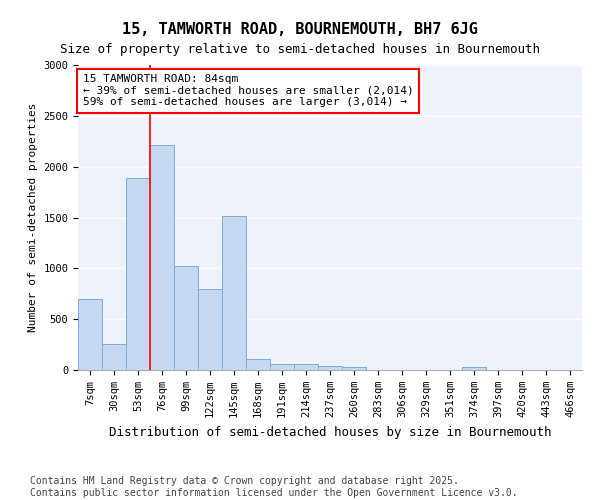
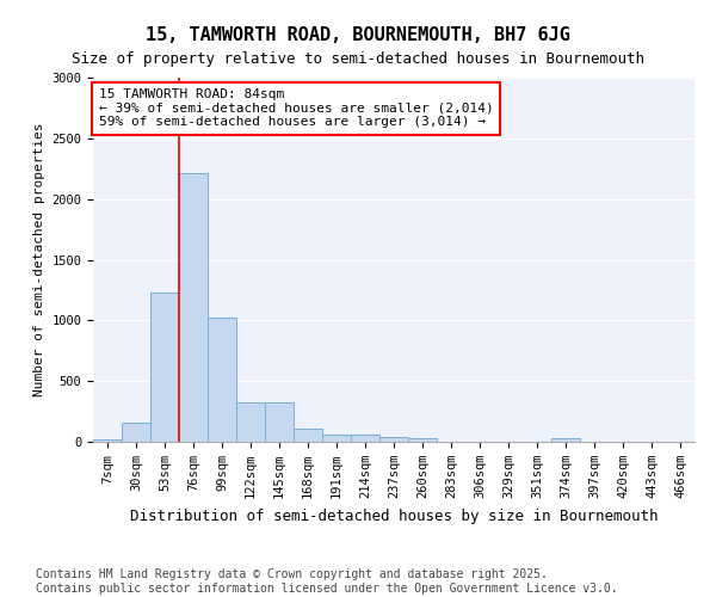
7sqm: 700 -> 20
30sqm: 260 -> 160
53sqm: 1890 -> 1230
122sqm: 800 -> 320
145sqm: 1510 -> 320
